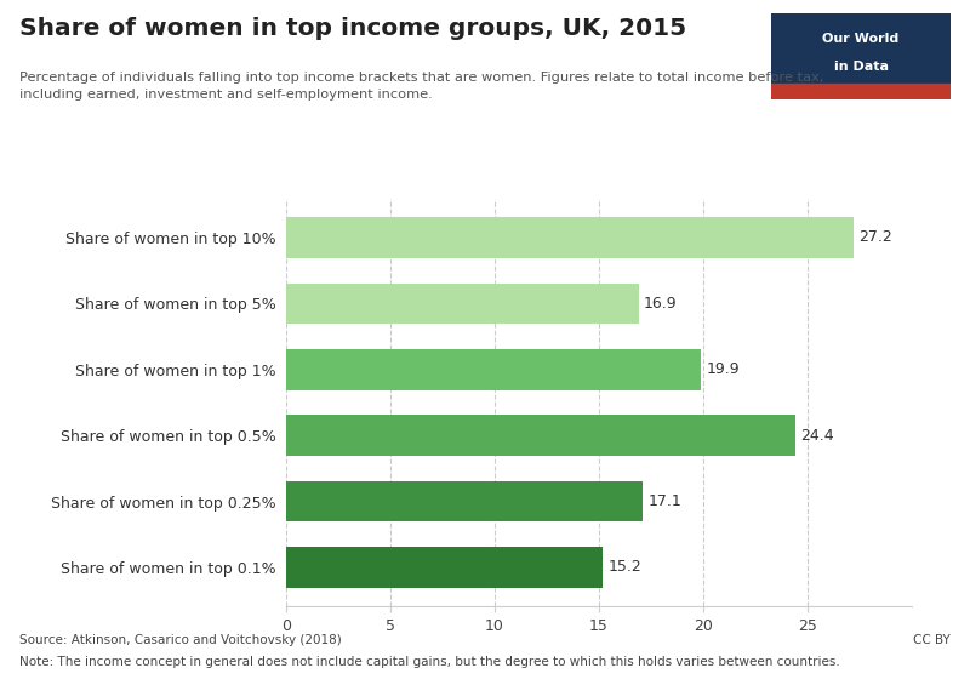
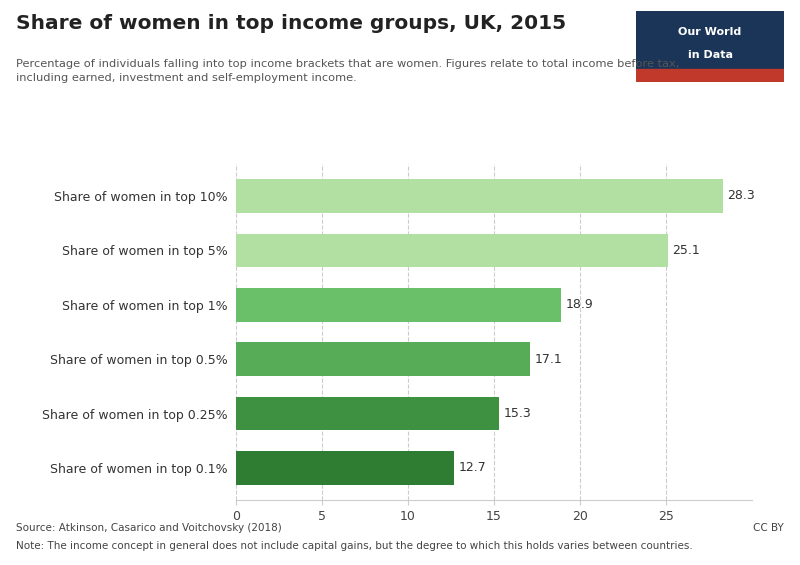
Share of women in top 10%: 27.2 -> 28.3
Share of women in top 5%: 16.9 -> 25.1
Share of women in top 1%: 19.9 -> 18.9
Share of women in top 0.5%: 24.4 -> 17.1
Share of women in top 0.25%: 17.1 -> 15.3
Share of women in top 0.1%: 15.2 -> 12.7
